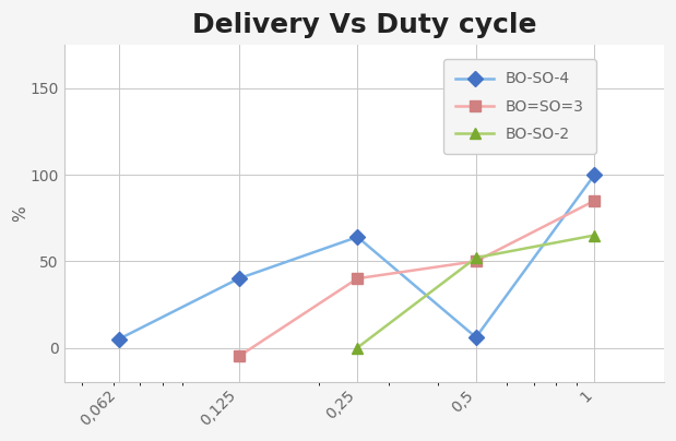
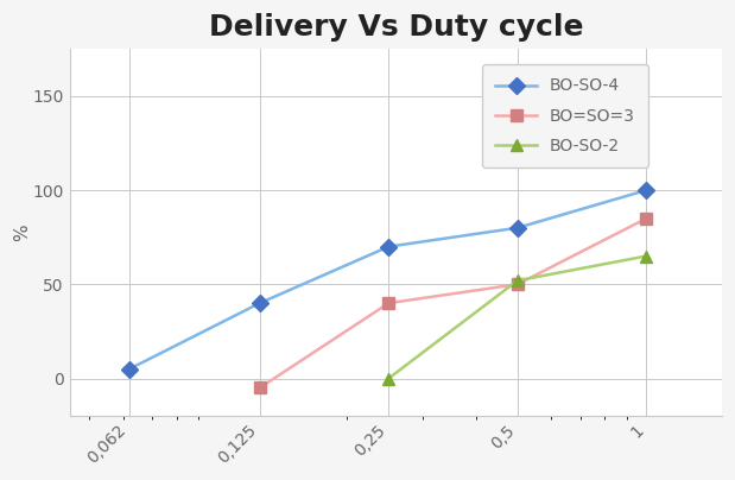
BO-SO-4/0,25: 64 -> 70
BO-SO-4/0,5: 6 -> 80
